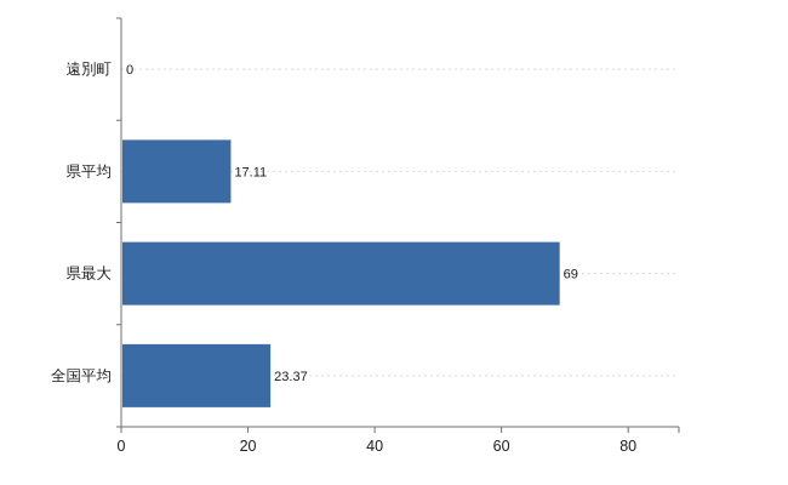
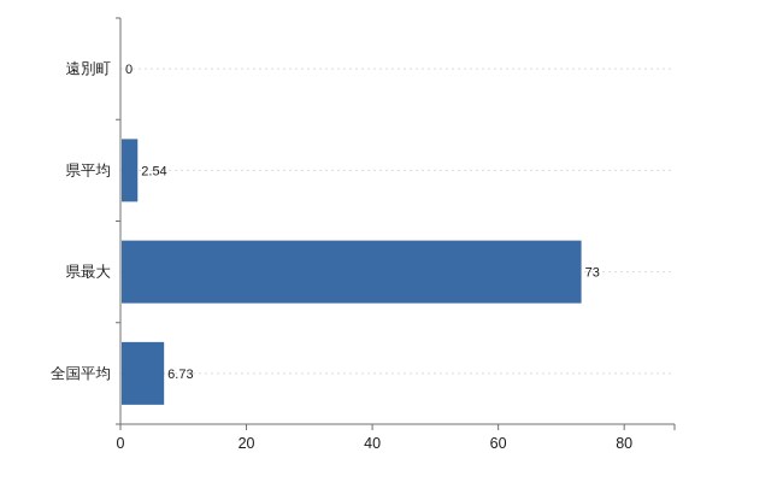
県平均: 17.11 -> 2.54
県最大: 69 -> 73
全国平均: 23.37 -> 6.73
